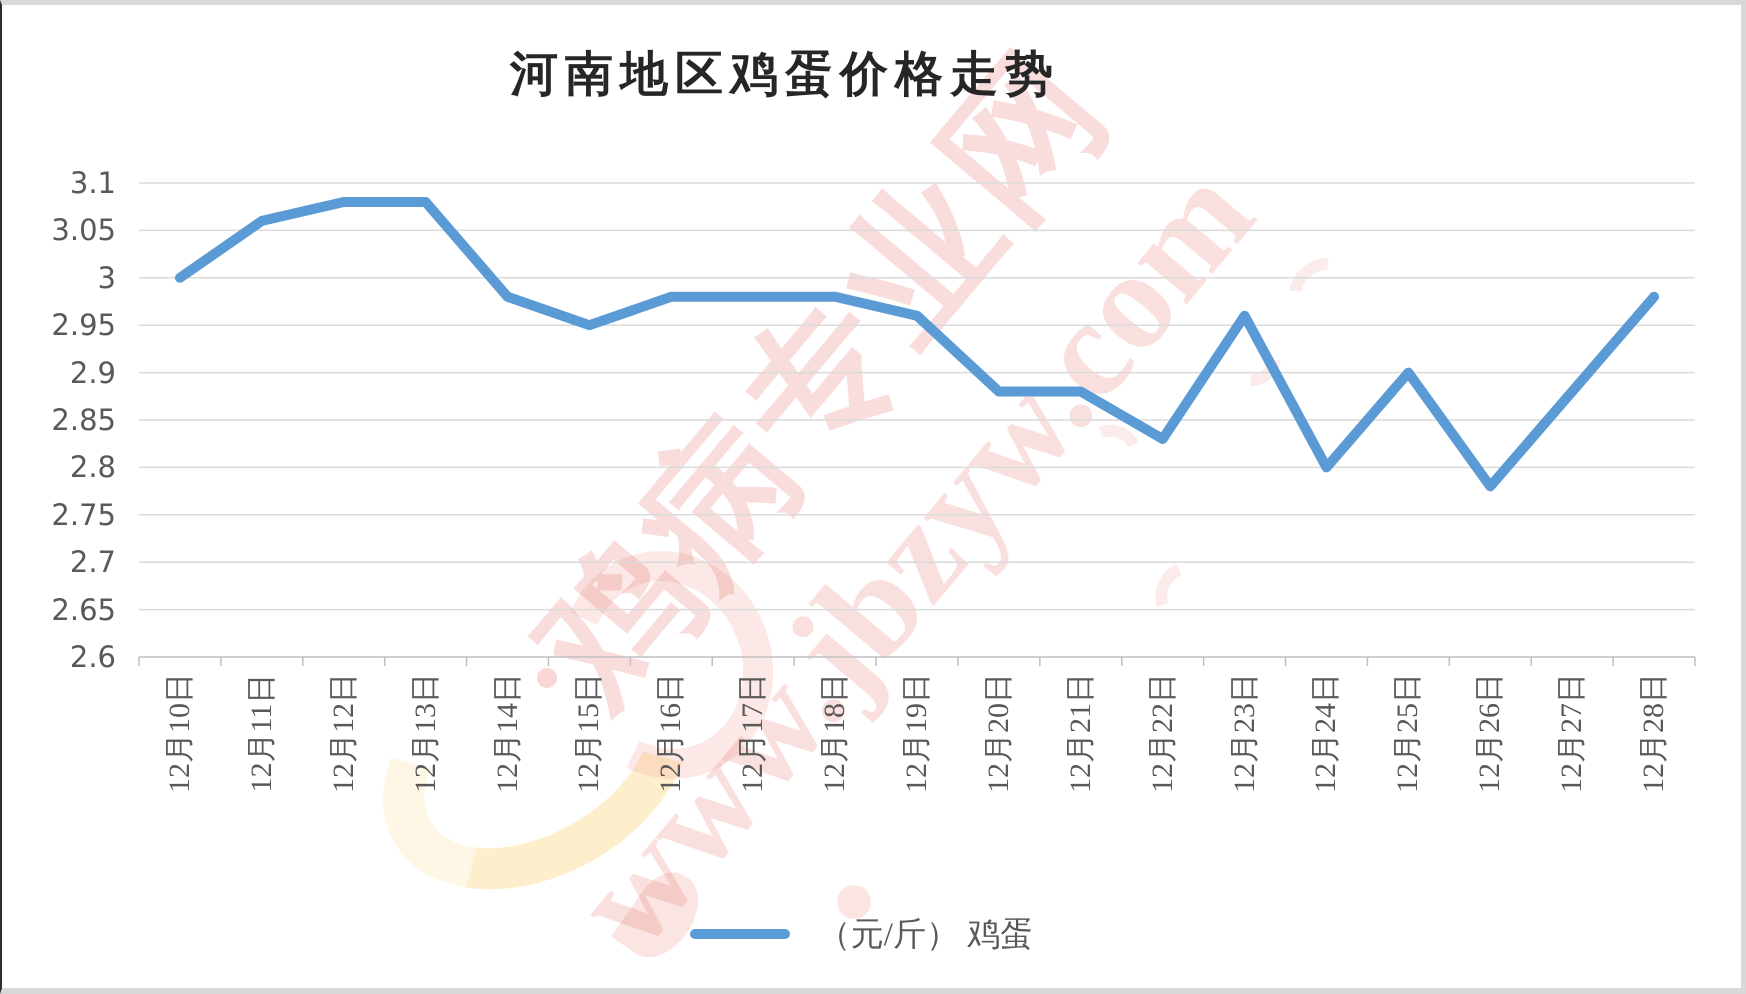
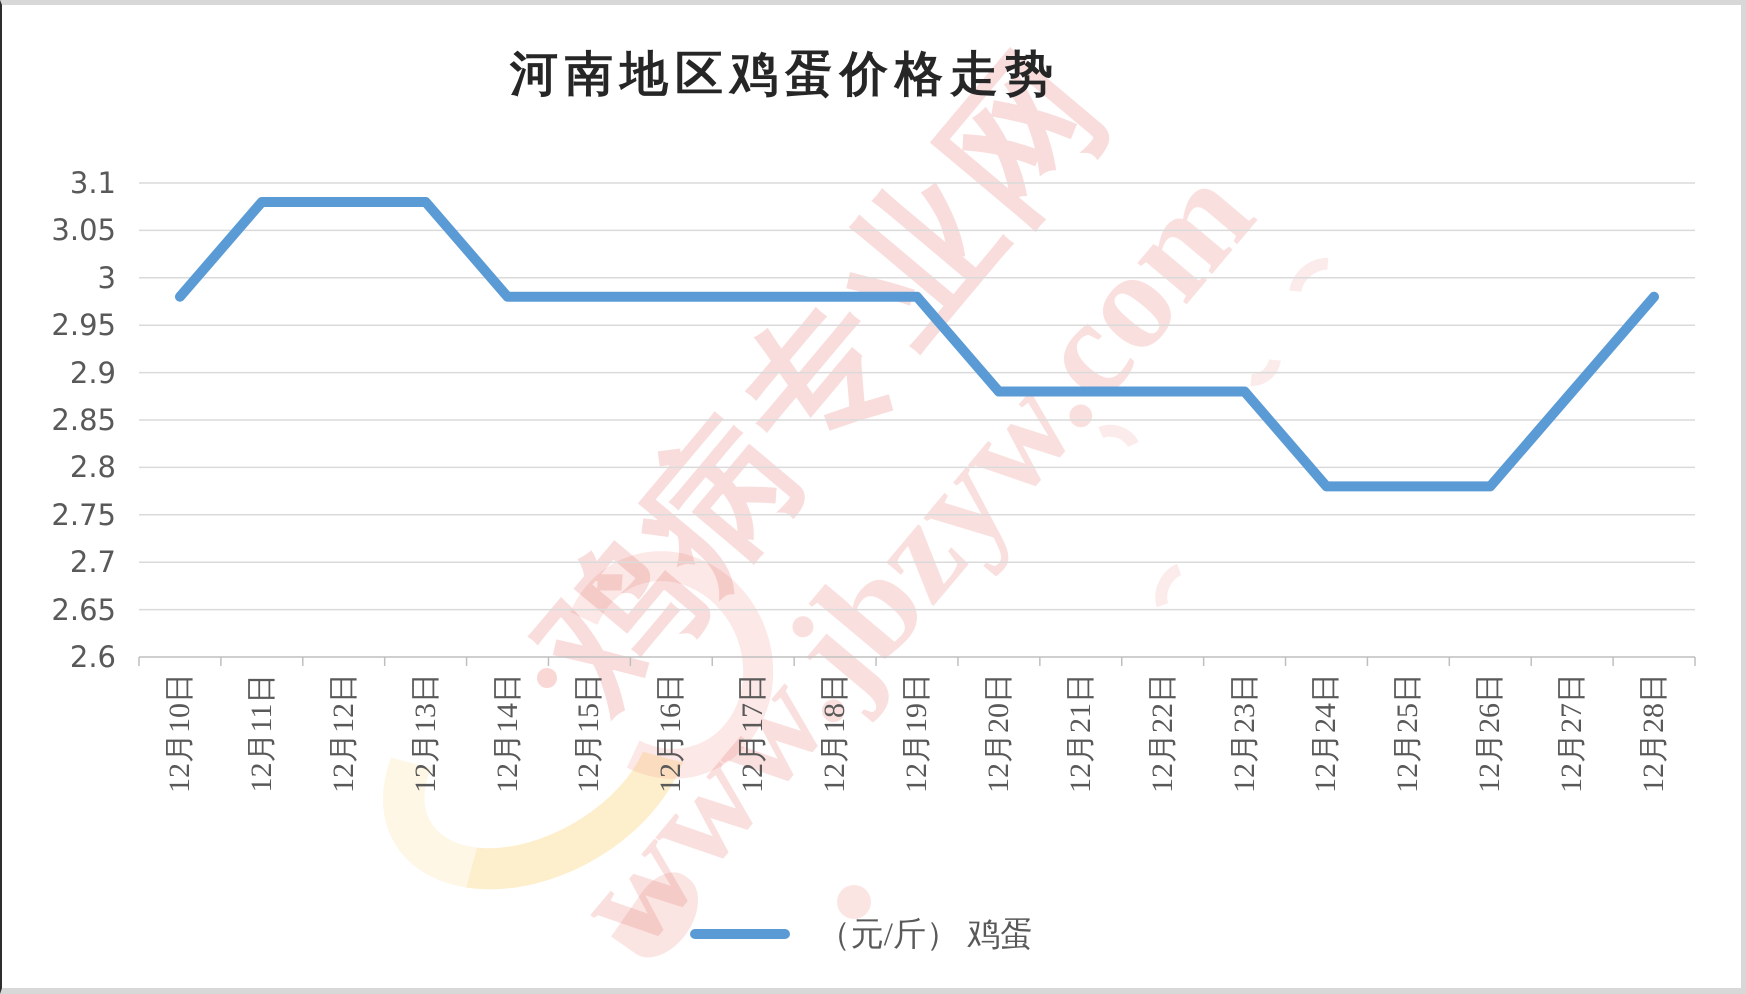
12月10日: 3.00 -> 2.98
12月11日: 3.06 -> 3.08
12月15日: 2.95 -> 2.98
12月19日: 2.96 -> 2.98
12月22日: 2.83 -> 2.88
12月23日: 2.96 -> 2.88
12月24日: 2.80 -> 2.78
12月25日: 2.90 -> 2.78
